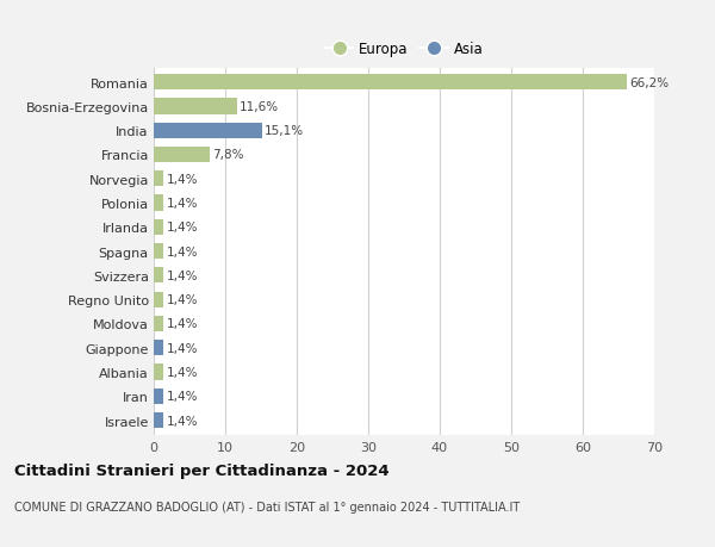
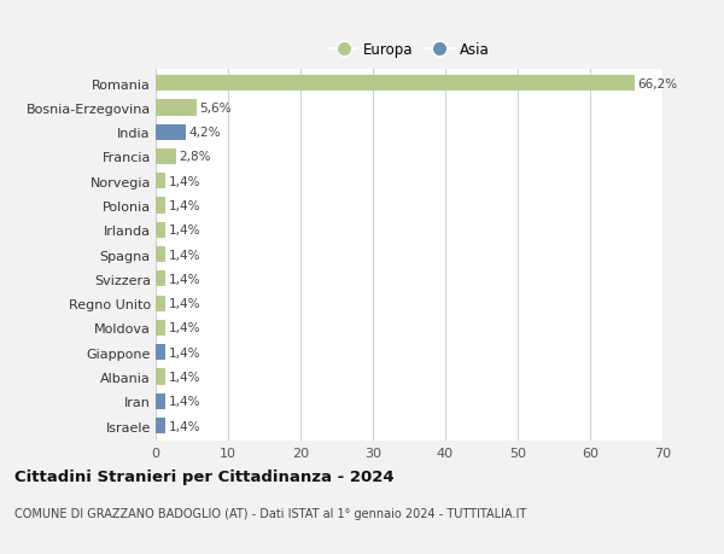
Bosnia-Erzegovina: 11,6% -> 5,6%
India: 15,1% -> 4,2%
Francia: 7,8% -> 2,8%
